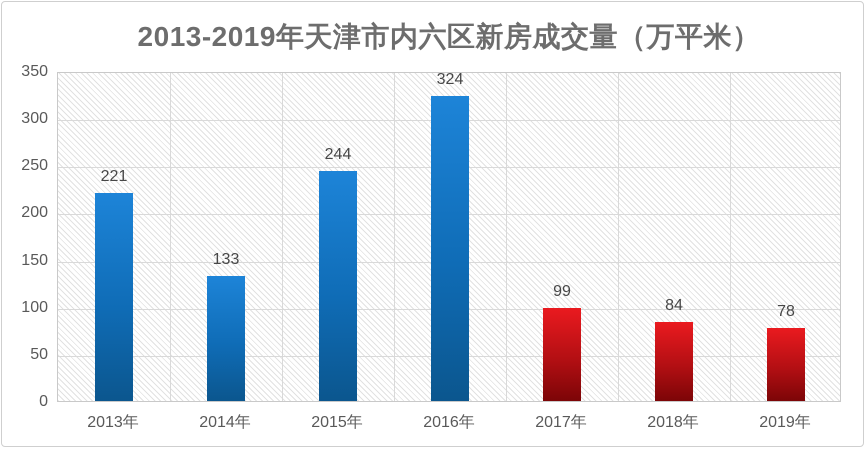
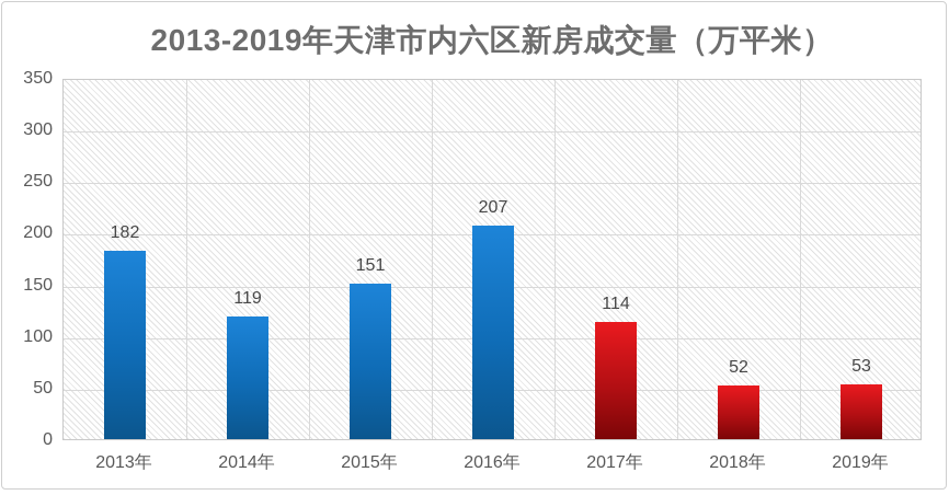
2013年: 221 -> 182
2014年: 133 -> 119
2015年: 244 -> 151
2016年: 324 -> 207
2017年: 99 -> 114
2018年: 84 -> 52
2019年: 78 -> 53
